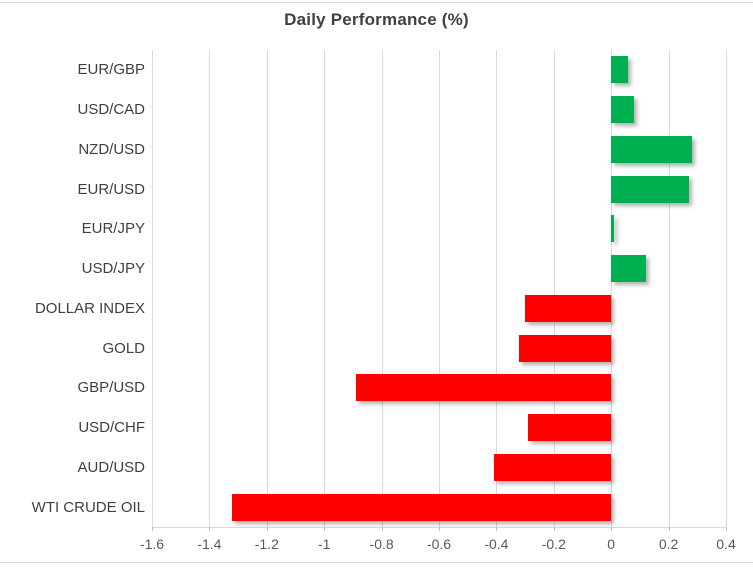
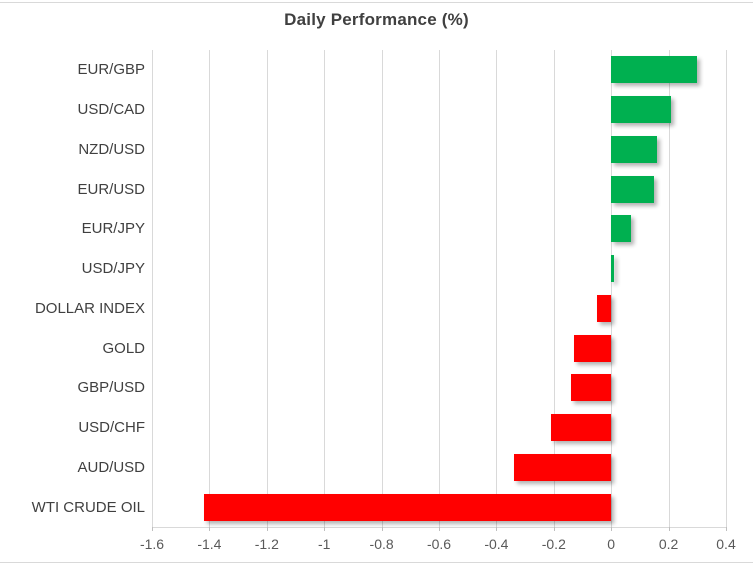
EUR/GBP: 0.06 -> 0.30
USD/CAD: 0.08 -> 0.21
NZD/USD: 0.28 -> 0.16
EUR/USD: 0.27 -> 0.15
EUR/JPY: 0.01 -> 0.07
USD/JPY: 0.12 -> 0.01
DOLLAR INDEX: -0.30 -> -0.05
GOLD: -0.32 -> -0.13
GBP/USD: -0.89 -> -0.14
USD/CHF: -0.29 -> -0.21
AUD/USD: -0.41 -> -0.34
WTI CRUDE OIL: -1.32 -> -1.42
